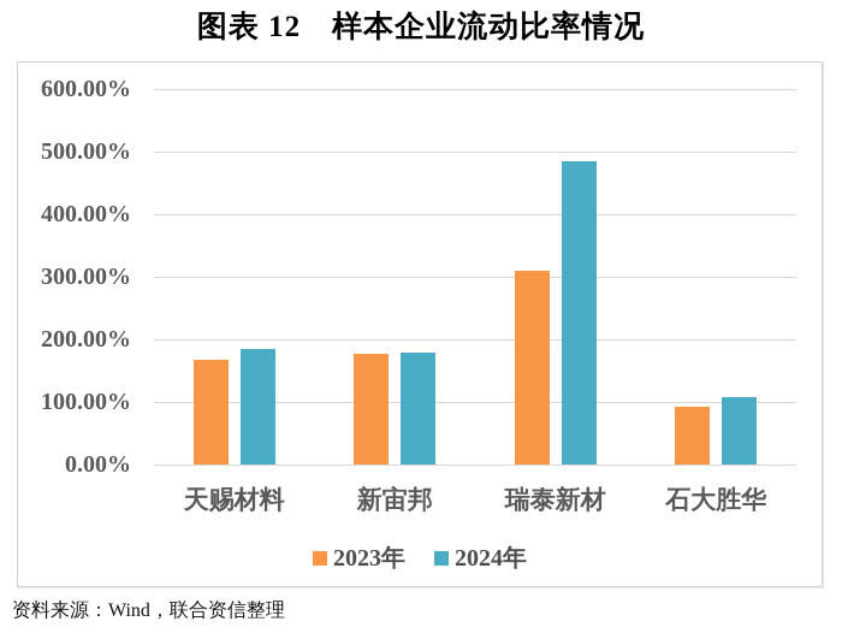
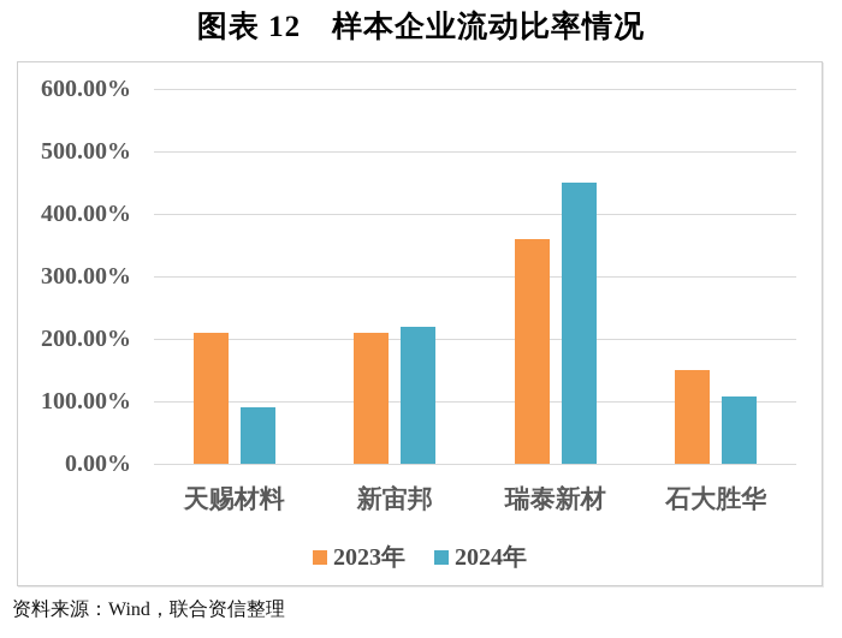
2023年/天赐材料: 170% -> 210%
2024年/天赐材料: 180% -> 90%
2023年/新宙邦: 180% -> 210%
2024年/新宙邦: 180% -> 220%
2023年/瑞泰新材: 310% -> 360%
2024年/瑞泰新材: 480% -> 450%
2023年/石大胜华: 90% -> 150%
